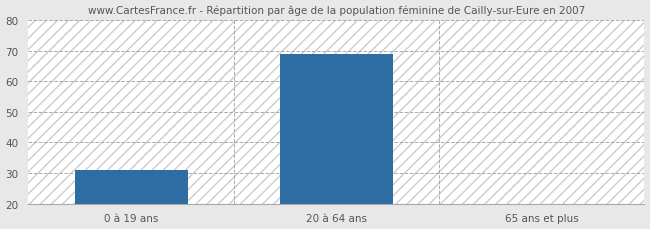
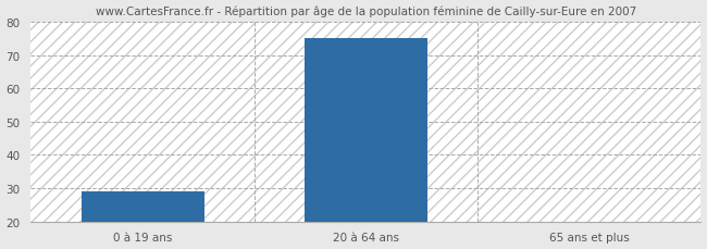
0 à 19 ans: 31 -> 29
20 à 64 ans: 69 -> 75
